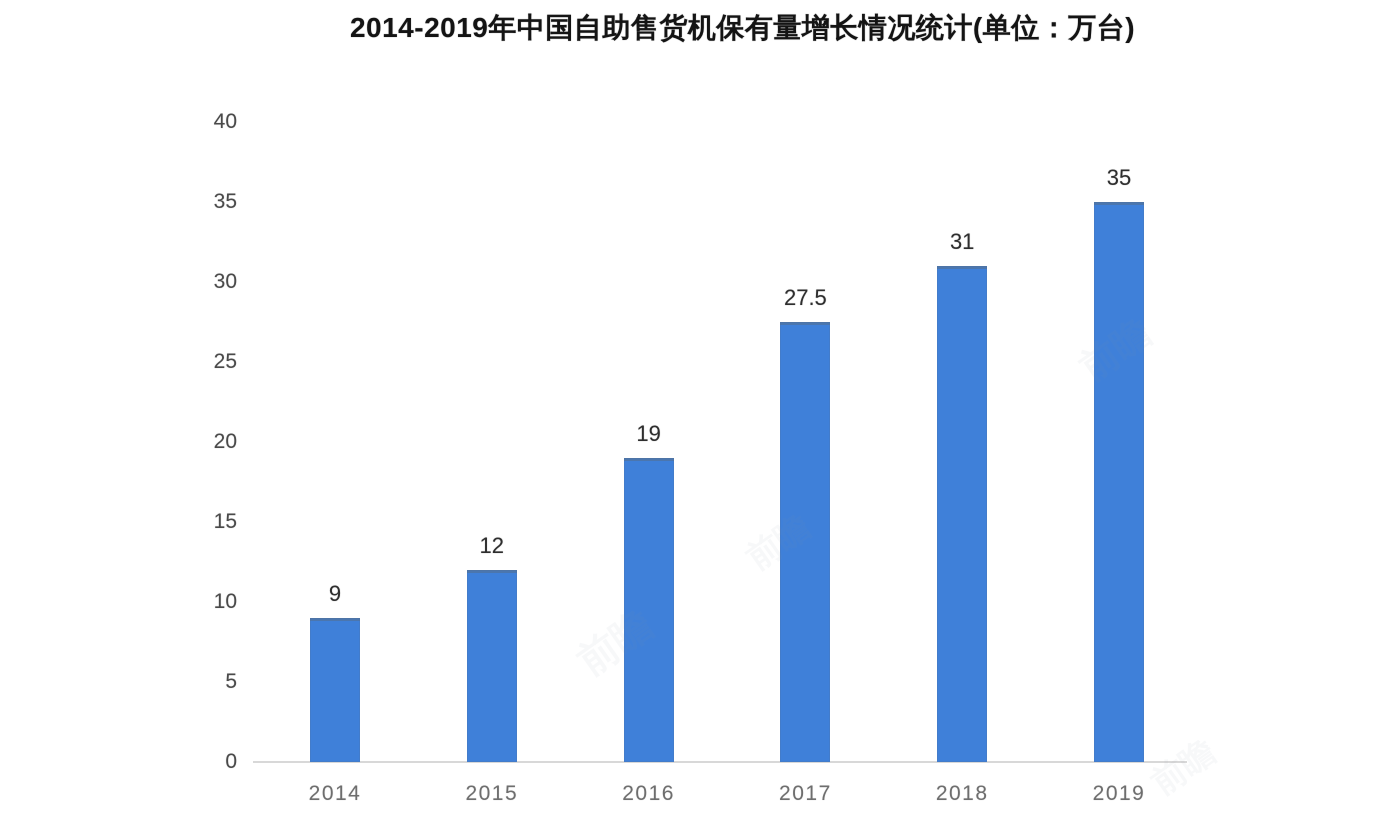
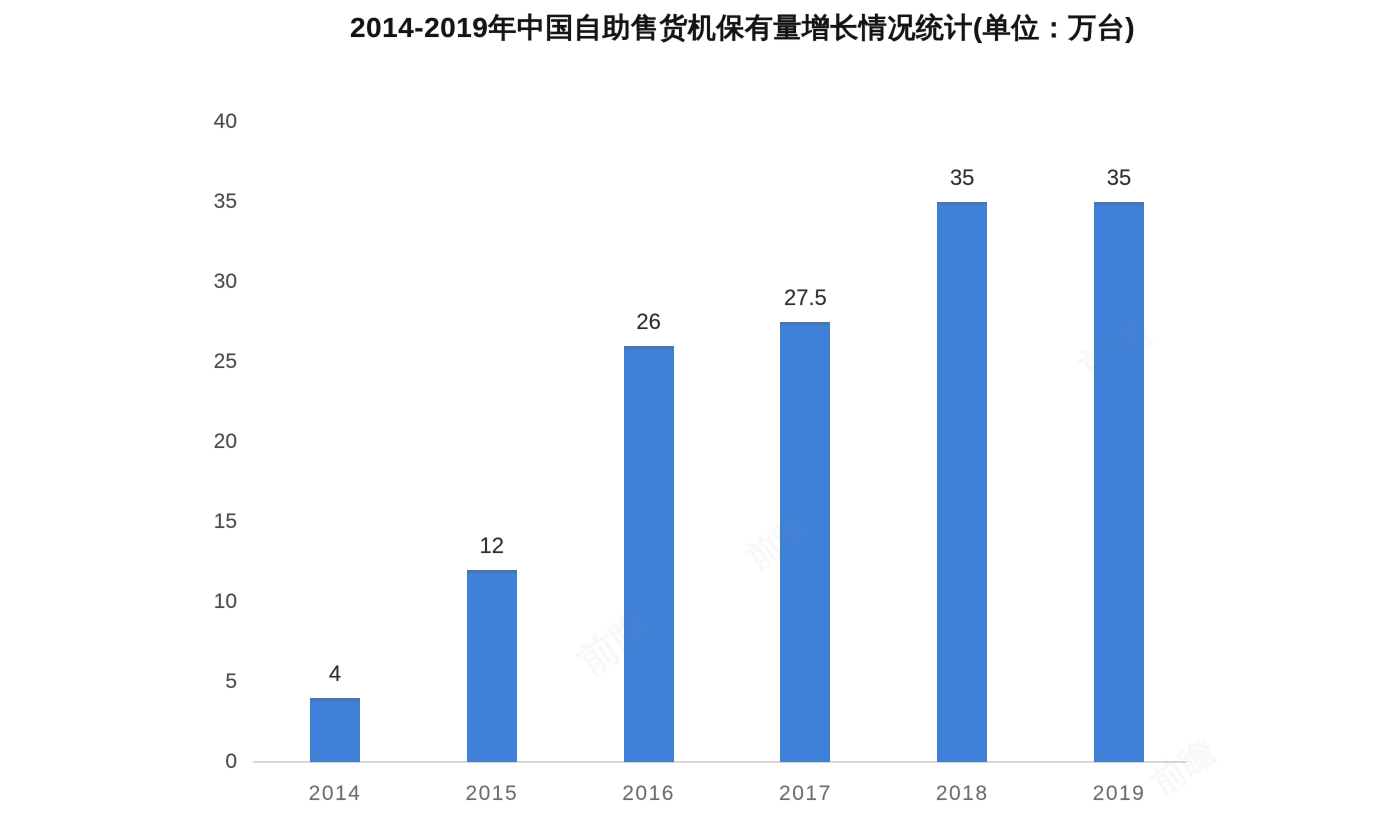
2014: 9 -> 4
2016: 19 -> 26
2018: 31 -> 35
